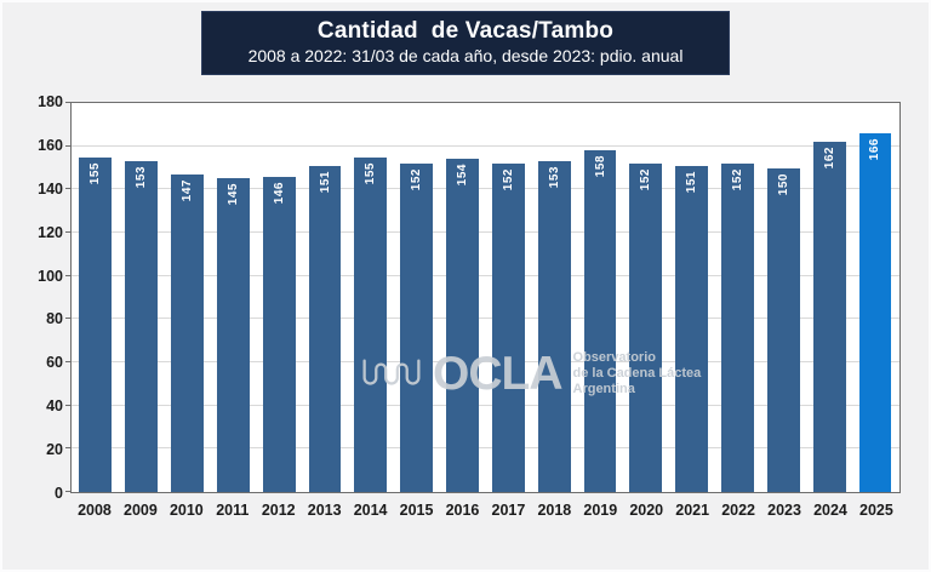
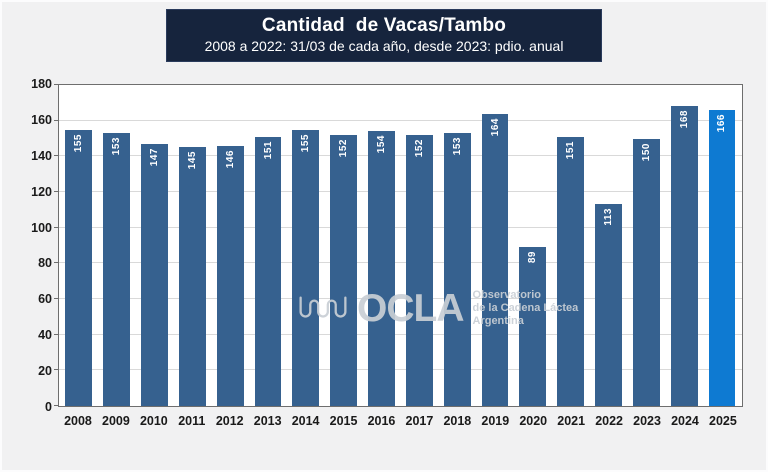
2019: 158 -> 164
2020: 152 -> 89
2022: 152 -> 113
2024: 162 -> 168
